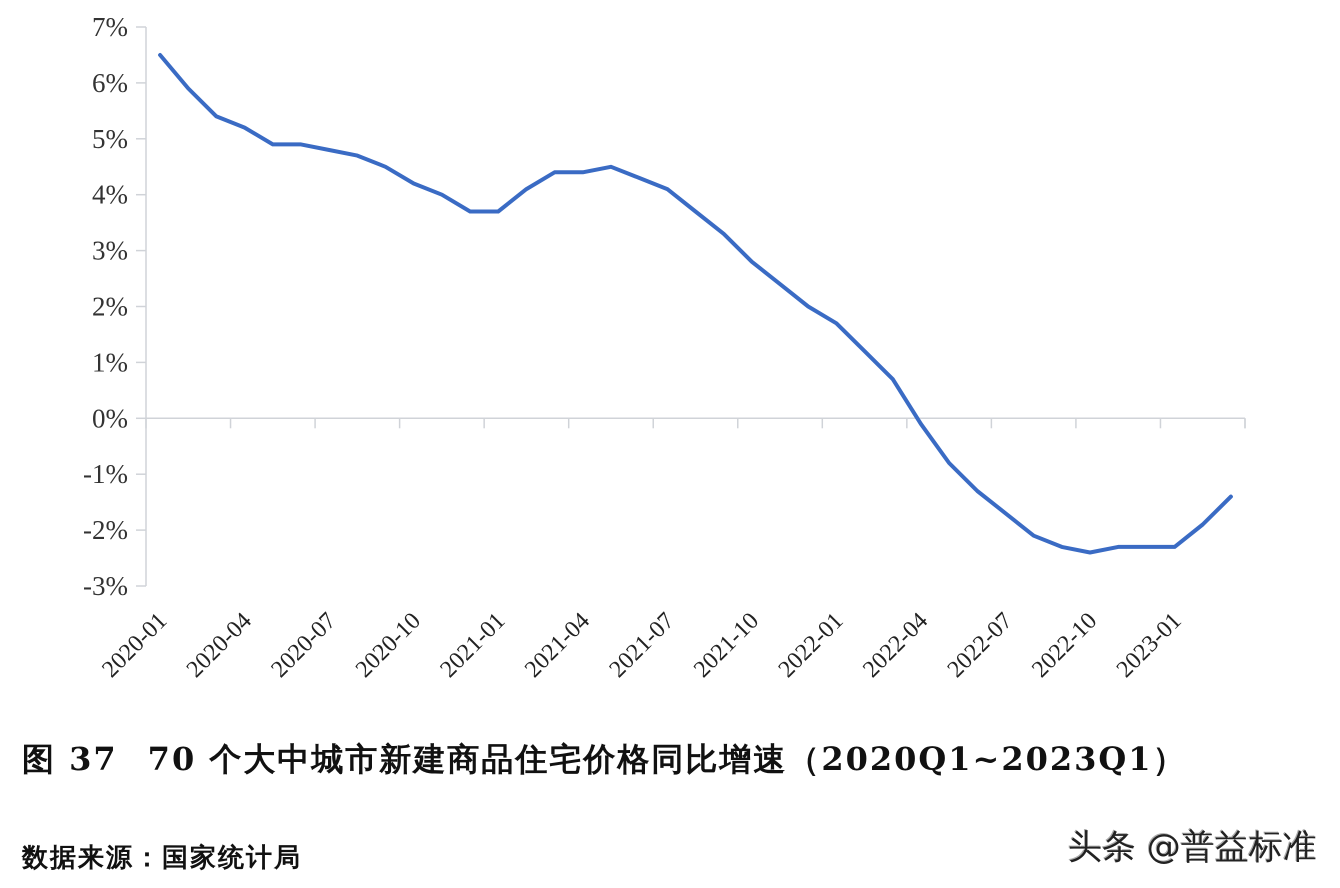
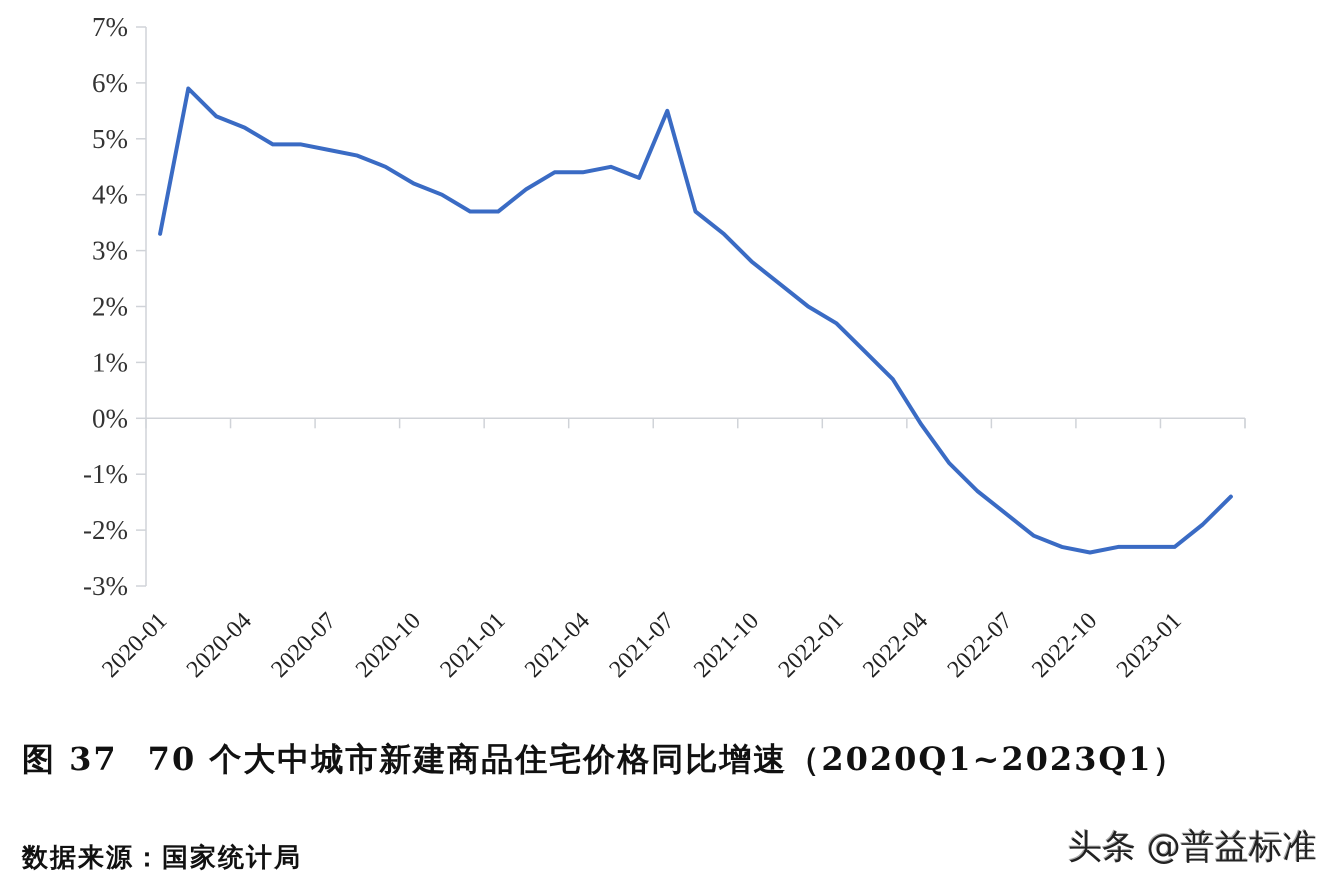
2020-01: 6.5% -> 3.3%
2021-07: 4.1% -> 5.5%
